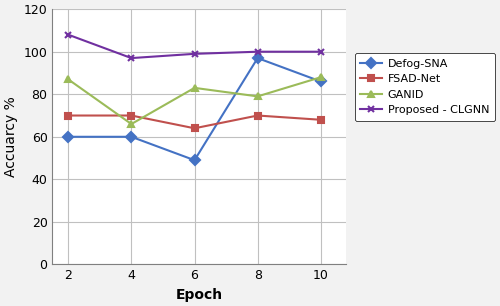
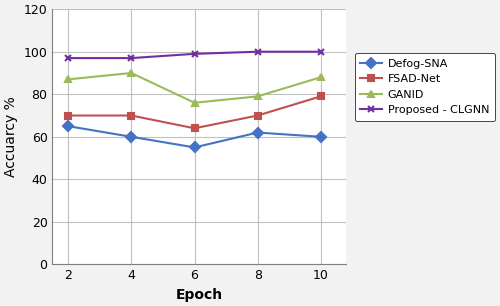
Defog-SNA/2: 60 -> 65
Proposed - CLGNN/2: 108 -> 97
GANID/4: 66 -> 90
Defog-SNA/6: 49 -> 55
GANID/6: 83 -> 76
Defog-SNA/8: 97 -> 62
Defog-SNA/10: 86 -> 60
FSAD-Net/10: 68 -> 79
